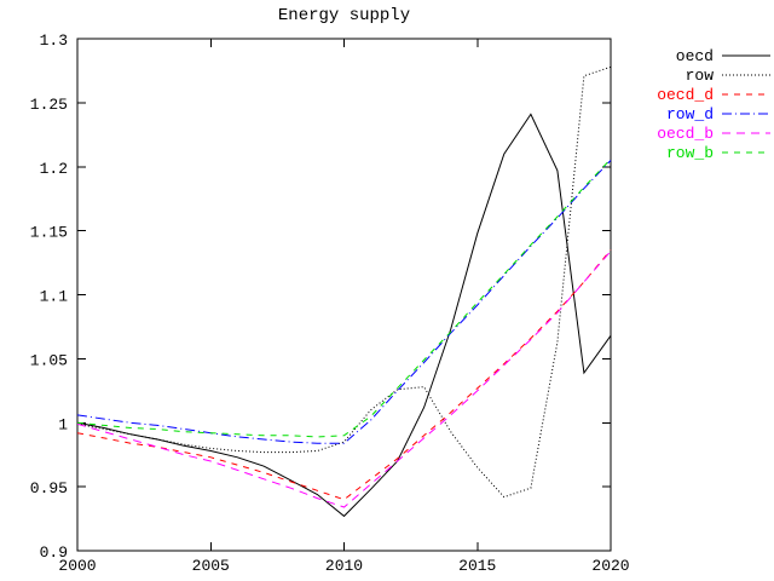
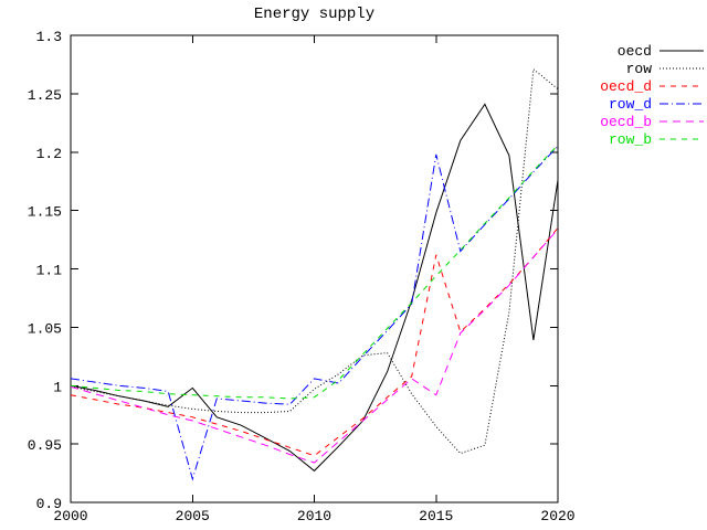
oecd/2005: 0.978 -> 0.998
row_d/2005: 0.992 -> 0.920
row/2010: 0.985 -> 0.997
row_d/2010: 0.984 -> 1.006
oecd_d/2015: 1.027 -> 1.112
row_d/2015: 1.092 -> 1.198
oecd_b/2015: 1.025 -> 0.992
oecd/2020: 1.068 -> 1.176
row/2020: 1.278 -> 1.254
